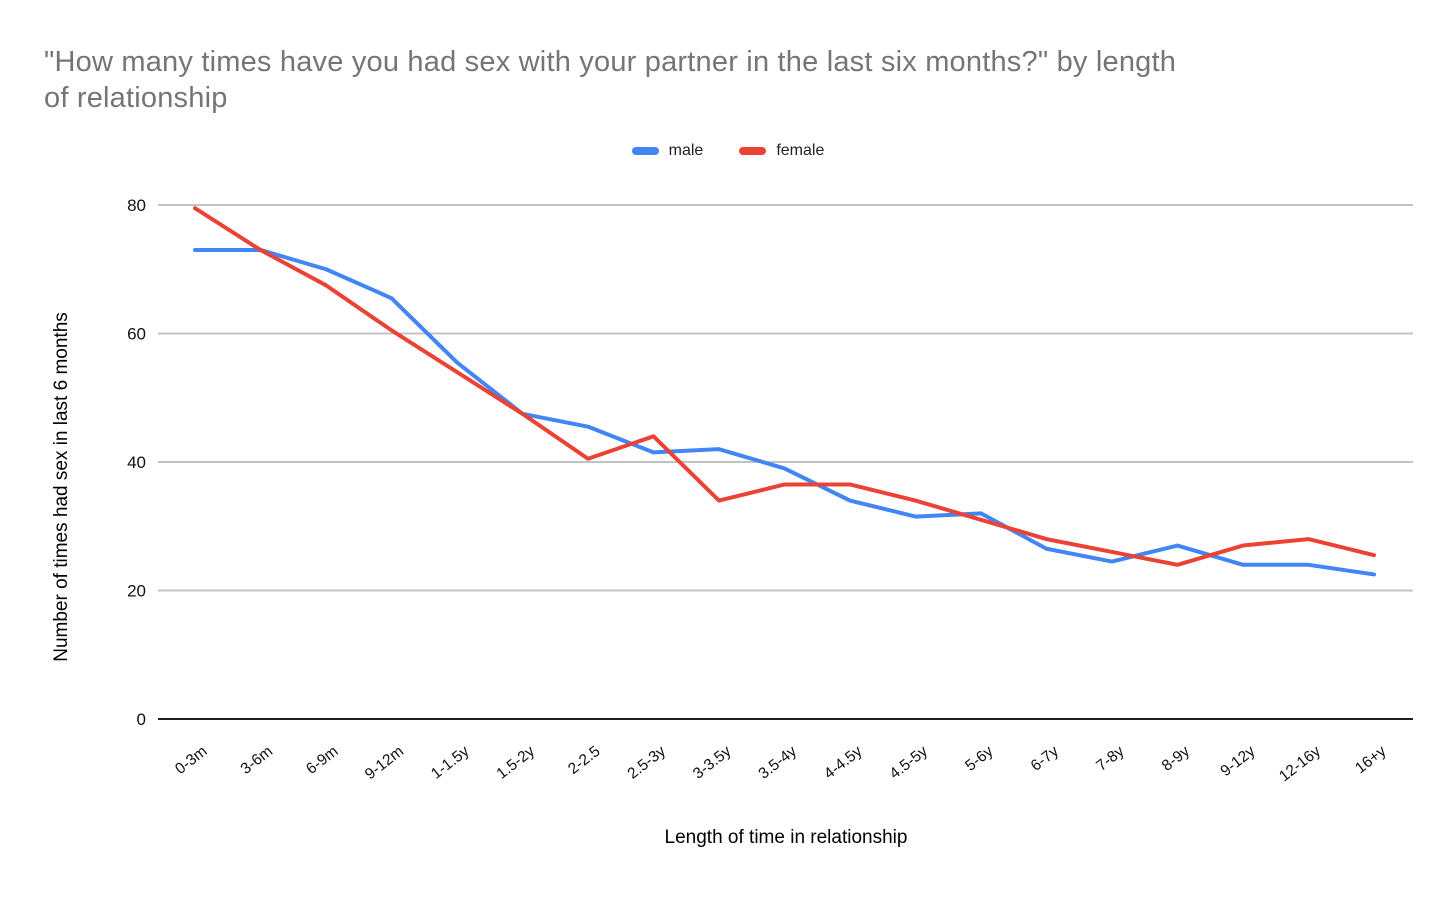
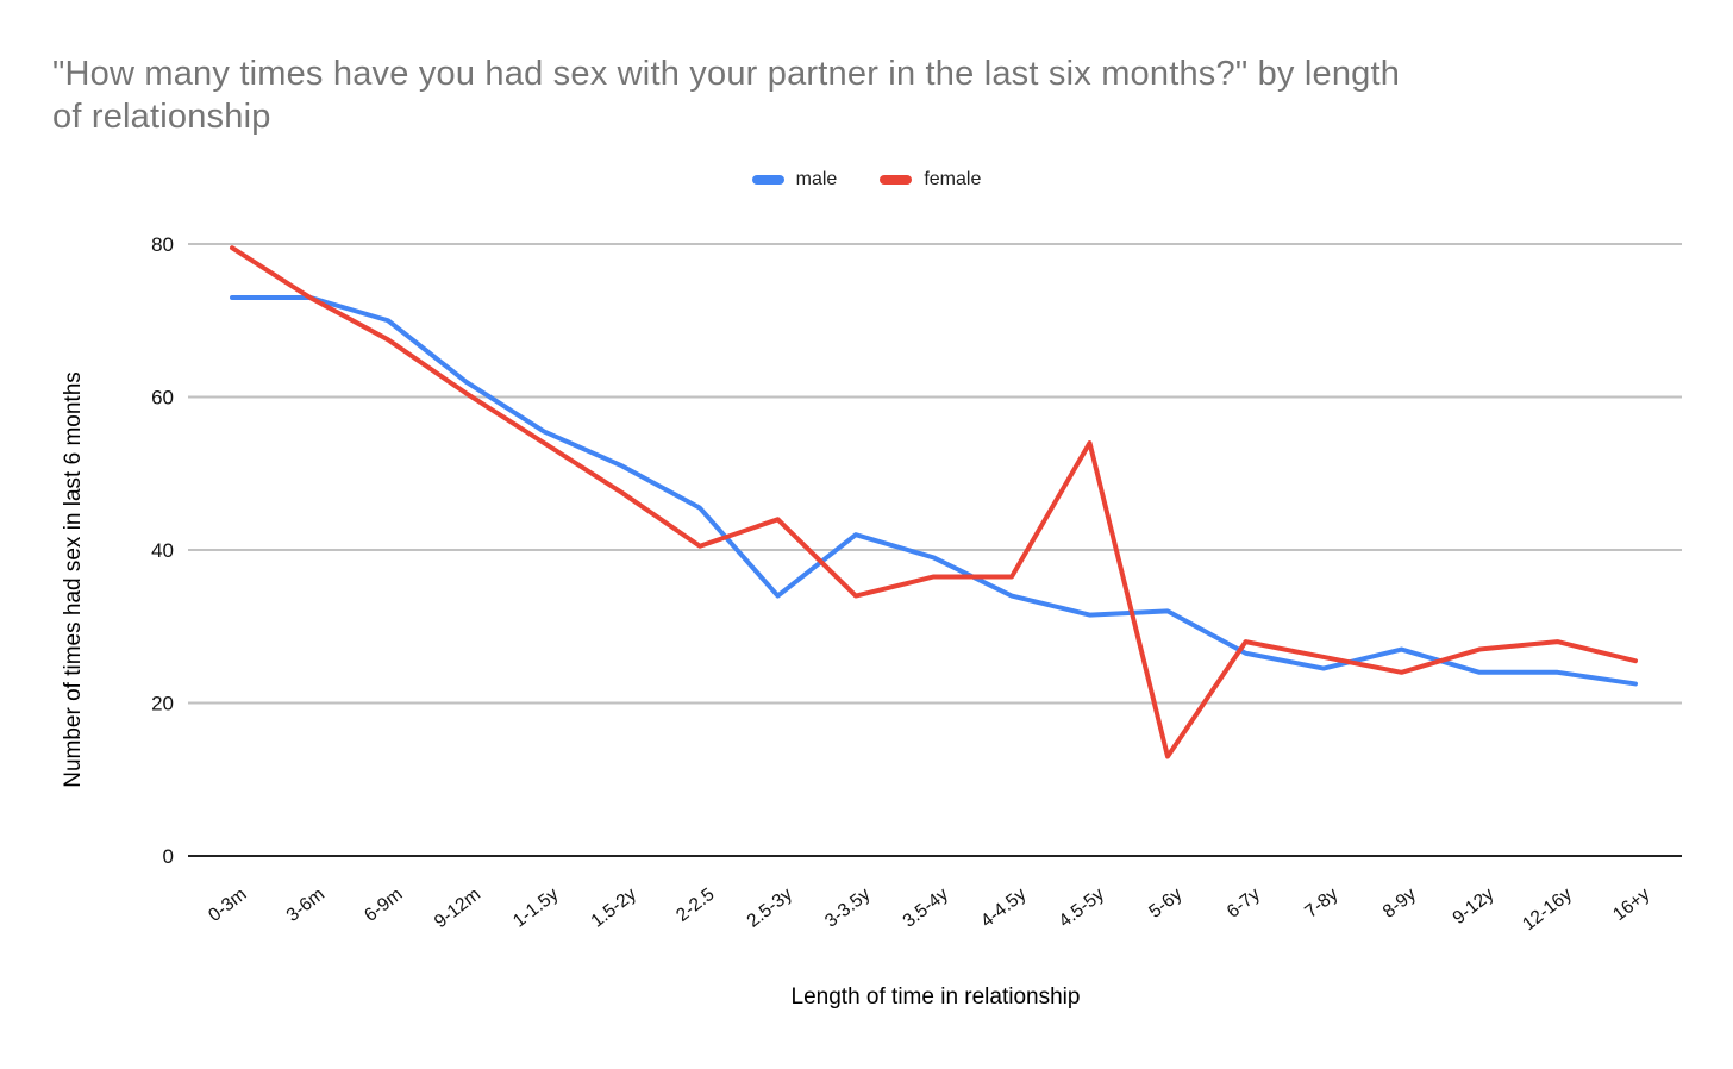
male/9-12m: 66 -> 62
male/1.5-2y: 48 -> 51
male/2.5-3y: 42 -> 34
female/4.5-5y: 34 -> 54
female/5-6y: 31 -> 13
